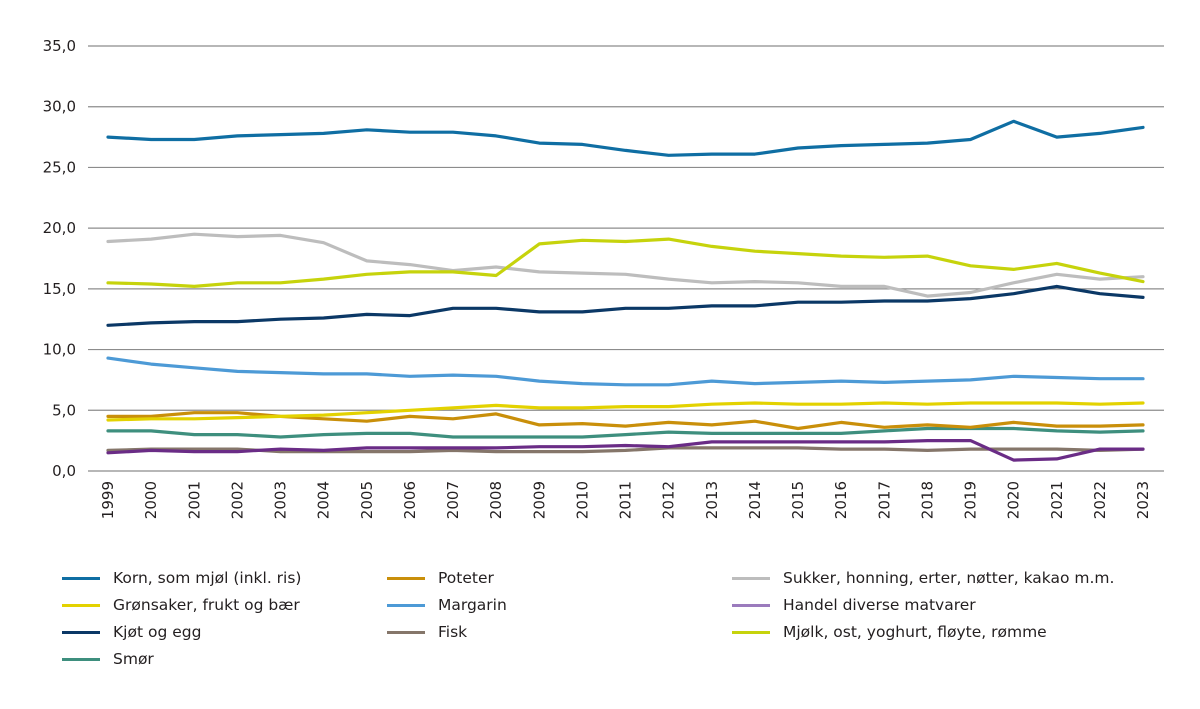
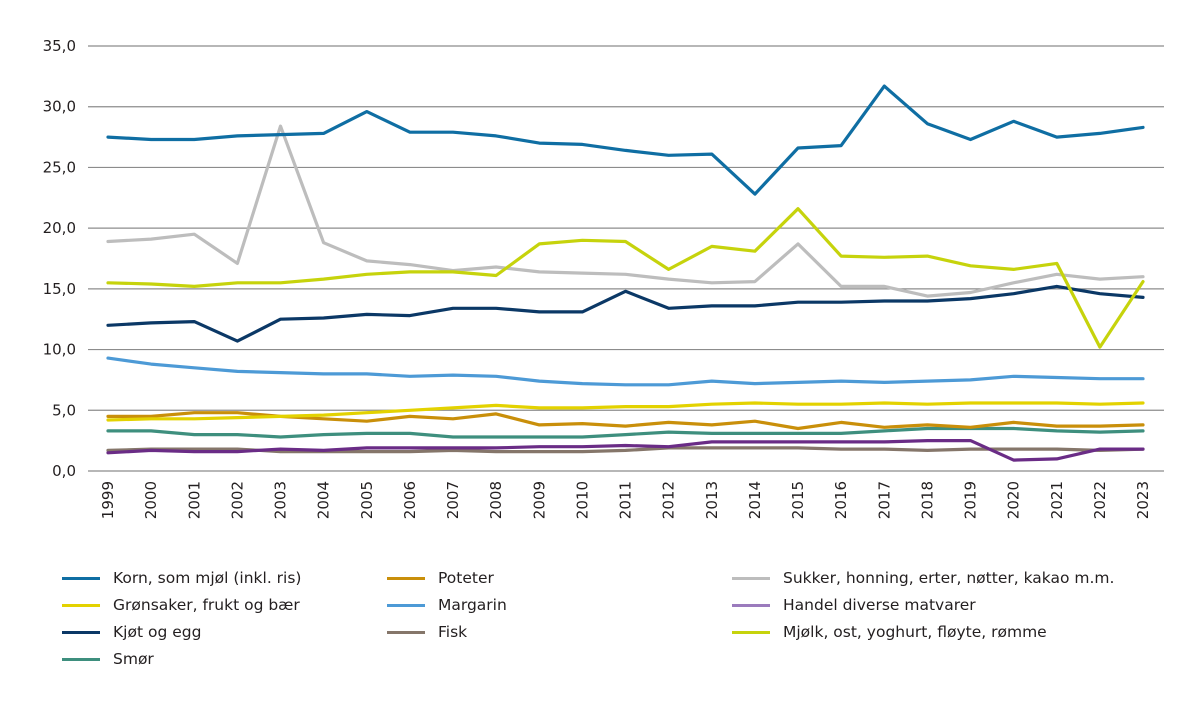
Kjøt og egg/2002: 12,3 -> 10,7
Sukker, honning, erter, nøtter, kakao m.m./2002: 19,3 -> 17,1
Sukker, honning, erter, nøtter, kakao m.m./2003: 19,4 -> 28,4
Korn, som mjøl (inkl. ris)/2005: 28,1 -> 29,6
Kjøt og egg/2011: 13,4 -> 14,8
Mjølk, ost, yoghurt, fløyte, rømme/2012: 19,1 -> 16,6
Korn, som mjøl (inkl. ris)/2014: 26,1 -> 22,8
Sukker, honning, erter, nøtter, kakao m.m./2015: 15,5 -> 18,7
Mjølk, ost, yoghurt, fløyte, rømme/2015: 17,9 -> 21,6
Korn, som mjøl (inkl. ris)/2017: 26,9 -> 31,7
Korn, som mjøl (inkl. ris)/2018: 27,0 -> 28,6
Mjølk, ost, yoghurt, fløyte, rømme/2022: 16,3 -> 10,2
